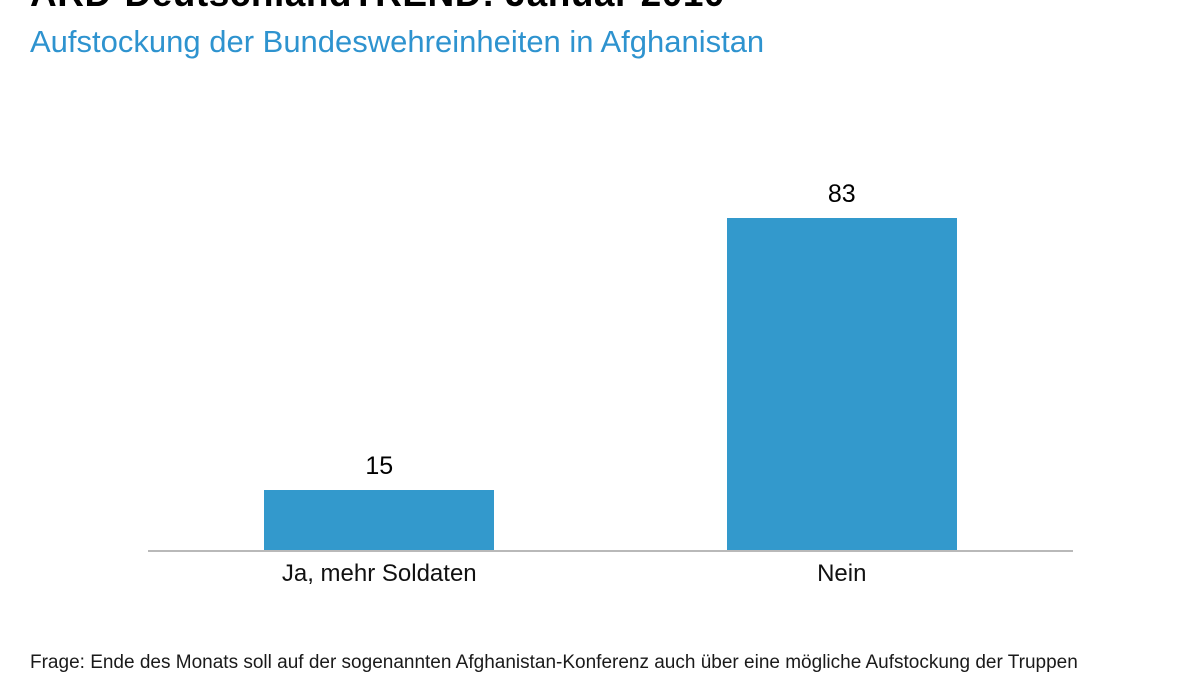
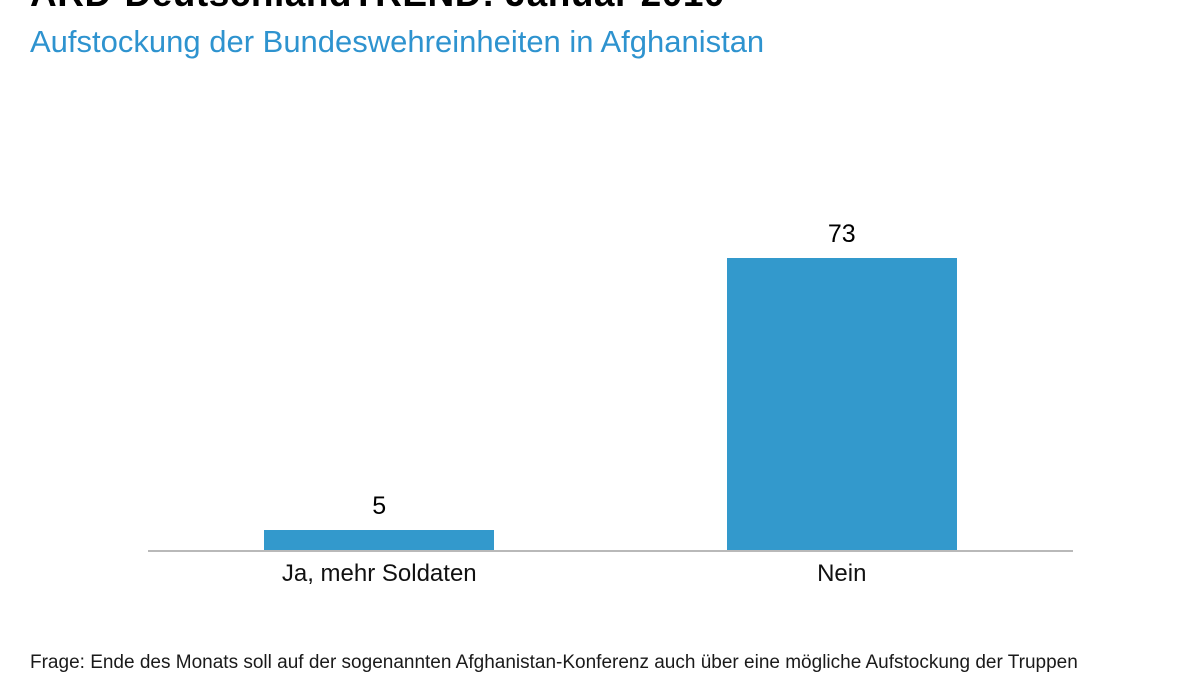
Ja, mehr Soldaten: 15 -> 5
Nein: 83 -> 73
